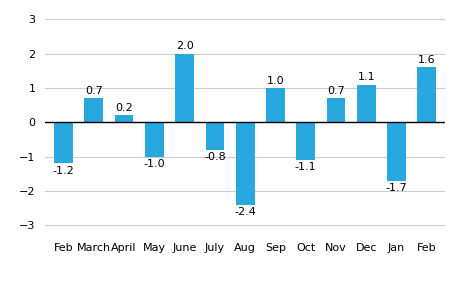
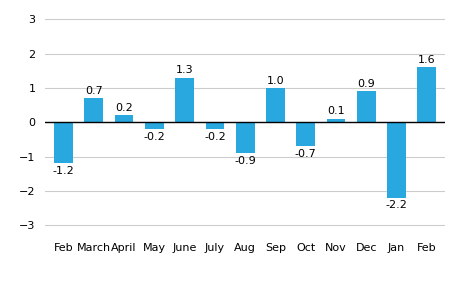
May: -1.0 -> -0.2
June: 2.0 -> 1.3
July: -0.8 -> -0.2
Aug: -2.4 -> -0.9
Oct: -1.1 -> -0.7
Nov: 0.7 -> 0.1
Dec: 1.1 -> 0.9
Jan: -1.7 -> -2.2
